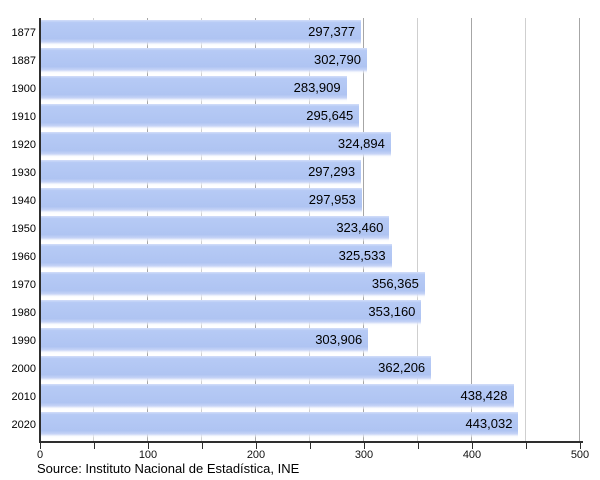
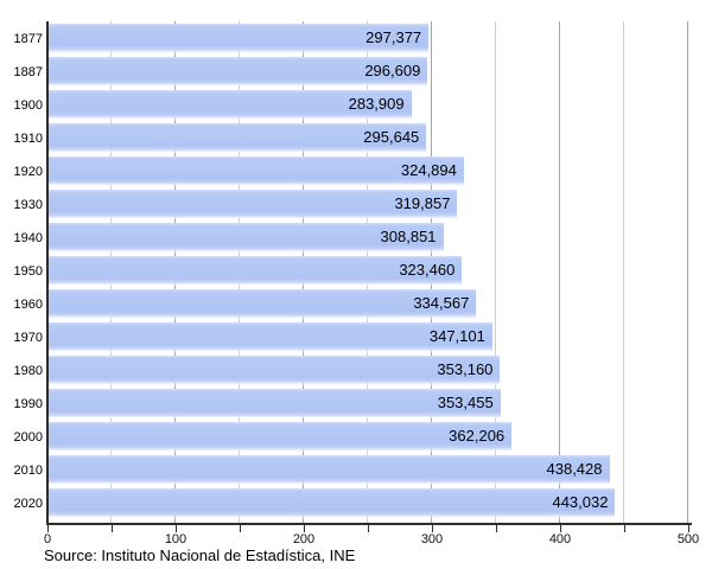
1887: 302,790 -> 296,609
1930: 297,293 -> 319,857
1940: 297,953 -> 308,851
1960: 325,533 -> 334,567
1970: 356,365 -> 347,101
1990: 303,906 -> 353,455
